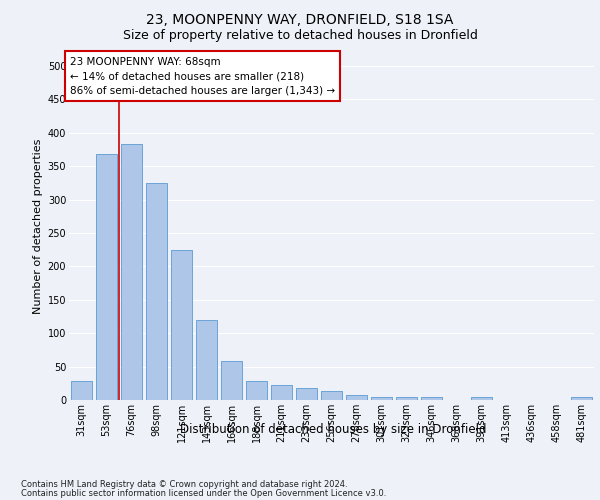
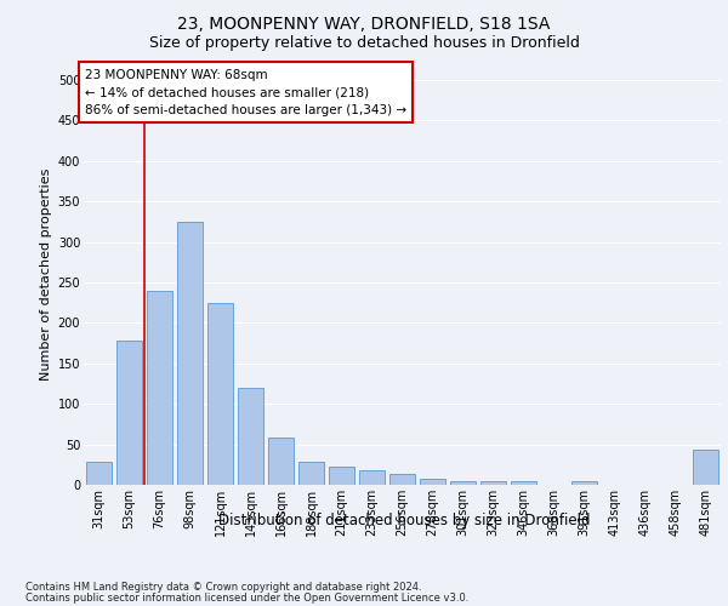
53sqm: 368 -> 178
76sqm: 383 -> 240
481sqm: 5 -> 44
